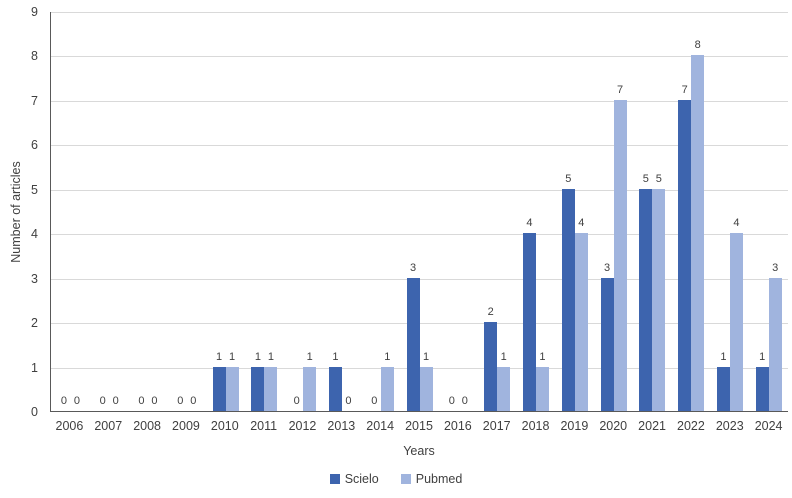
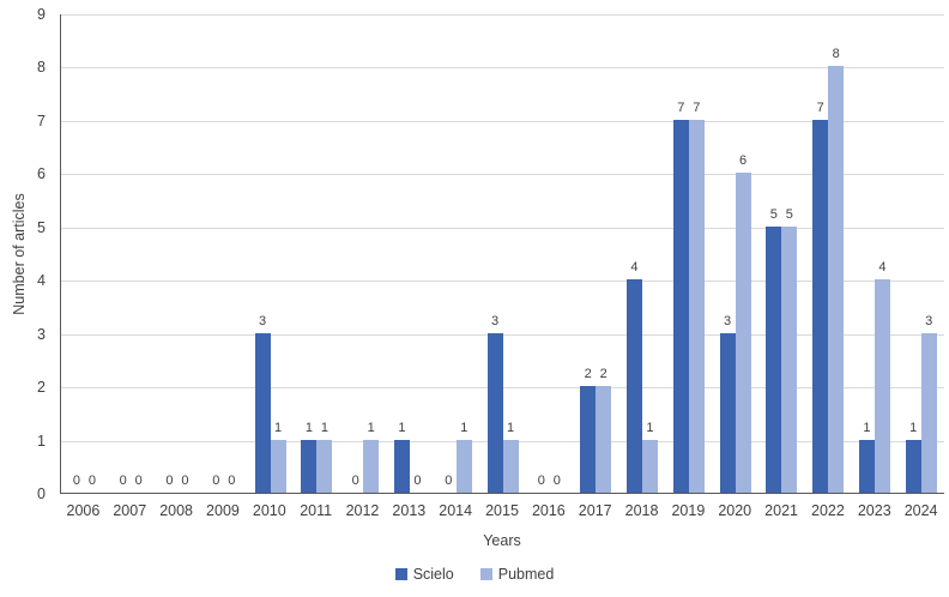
Scielo/2010: 1 -> 3
Pubmed/2017: 1 -> 2
Scielo/2019: 5 -> 7
Pubmed/2019: 4 -> 7
Pubmed/2020: 7 -> 6
